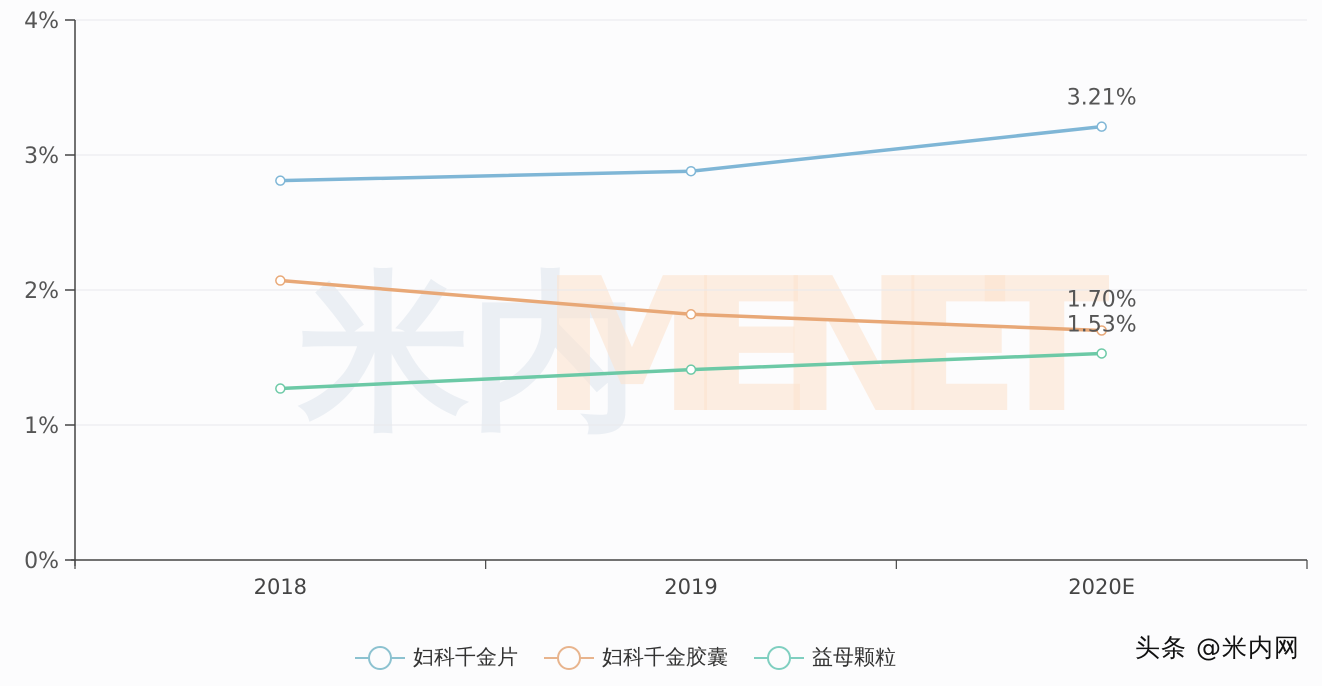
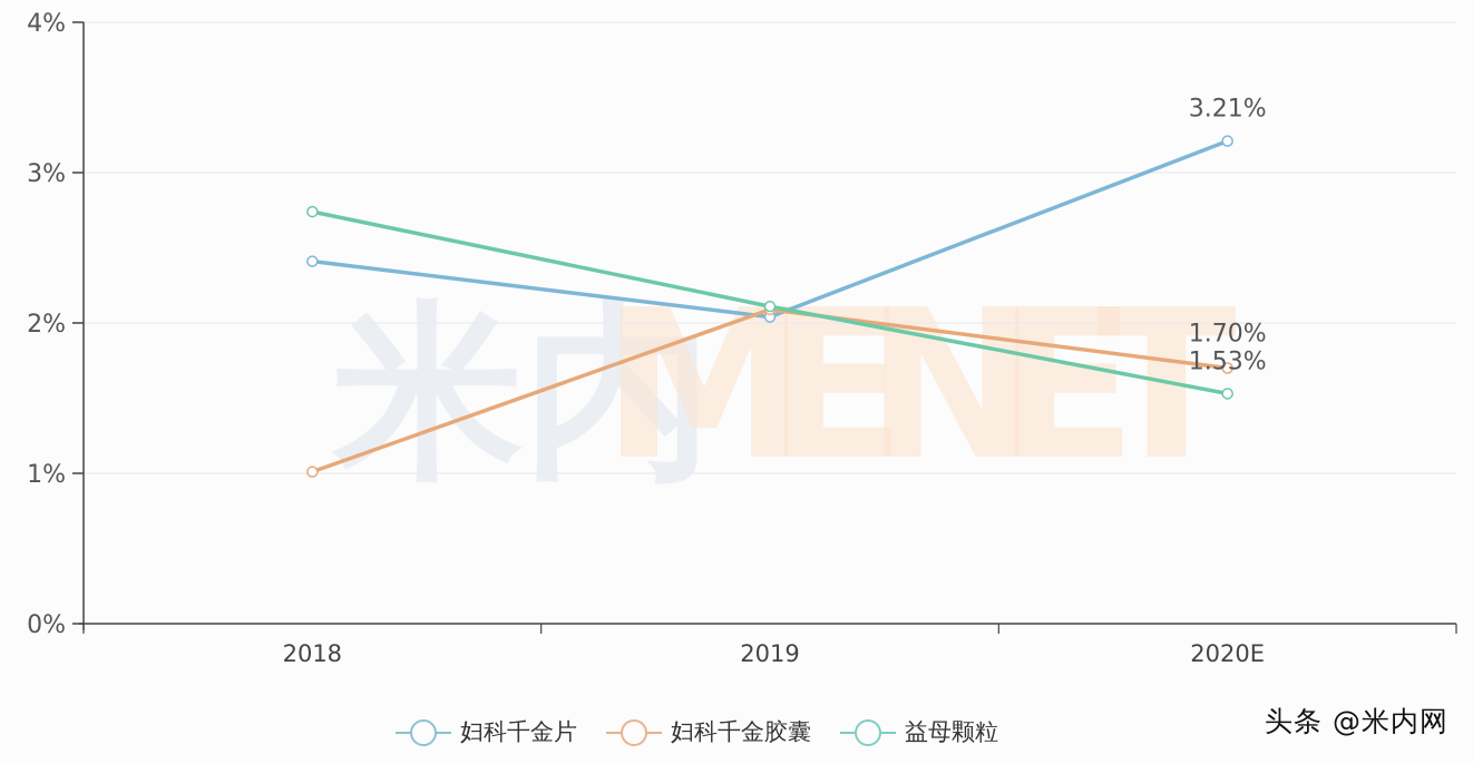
妇科千金片/2018: 2.81% -> 2.41%
妇科千金胶囊/2018: 2.07% -> 1.01%
益母颗粒/2018: 1.27% -> 2.74%
妇科千金片/2019: 2.88% -> 2.04%
妇科千金胶囊/2019: 1.82% -> 2.09%
益母颗粒/2019: 1.41% -> 2.11%
